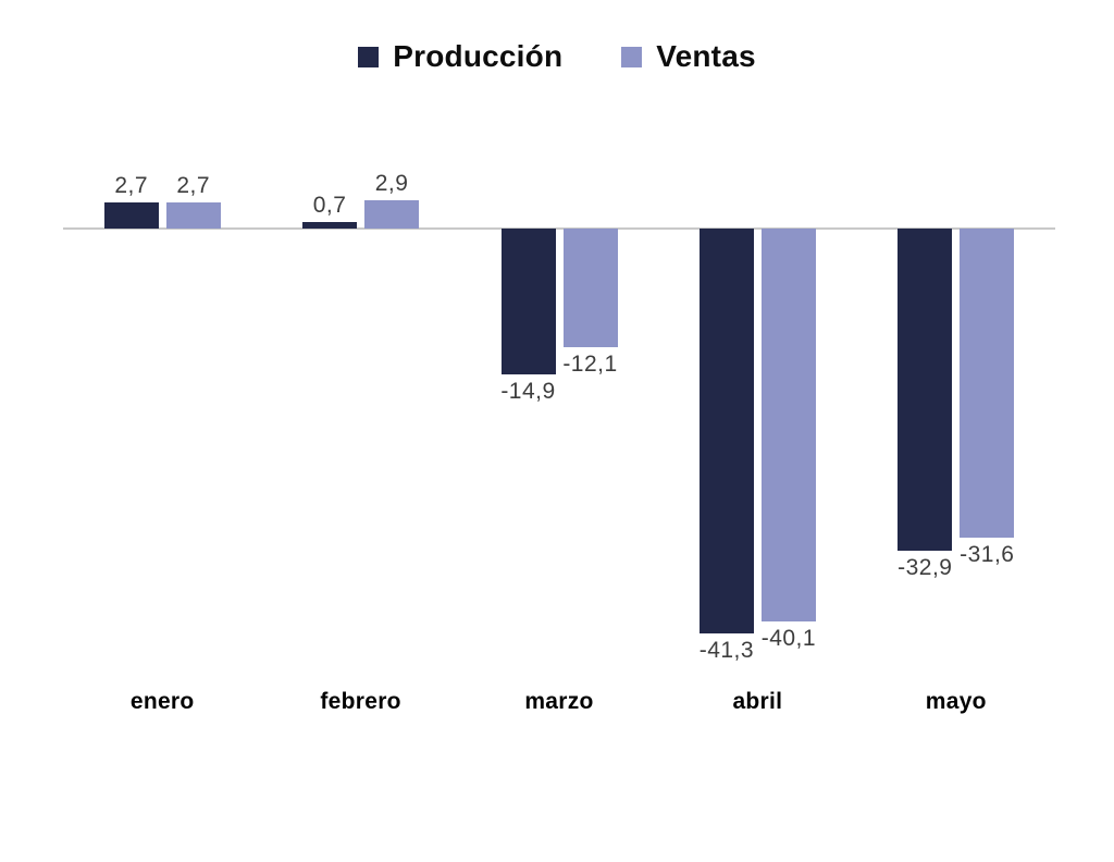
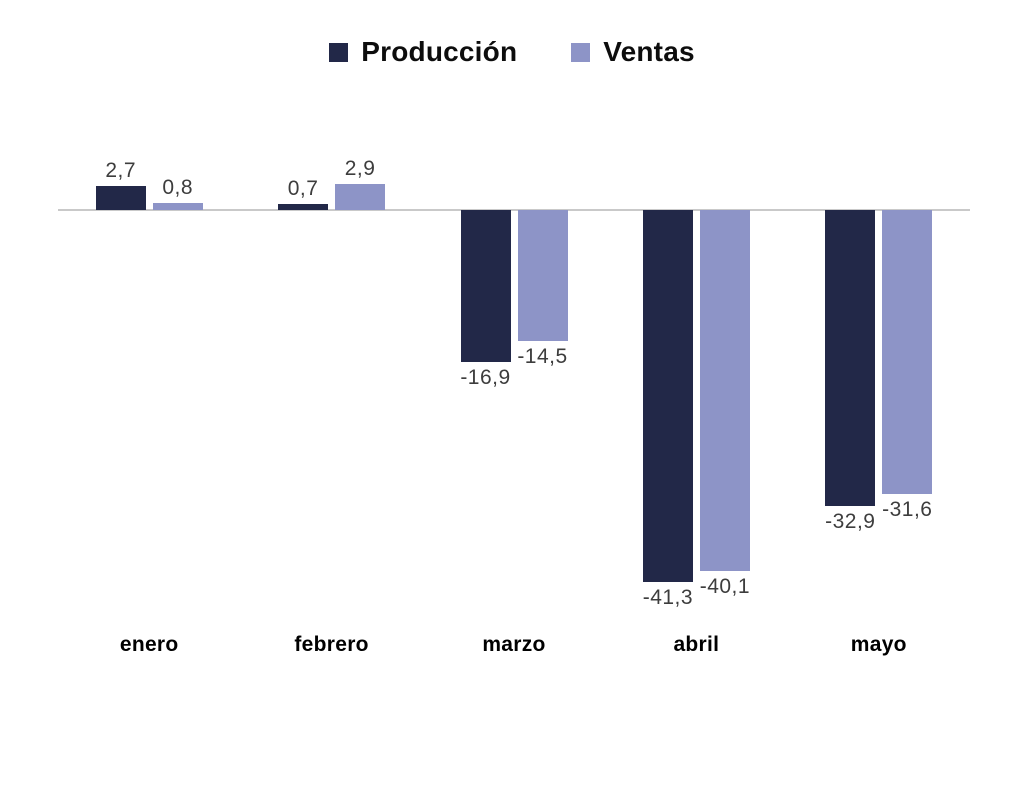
Ventas/enero: 2,7 -> 0,8
Producción/marzo: -14,9 -> -16,9
Ventas/marzo: -12,1 -> -14,5
